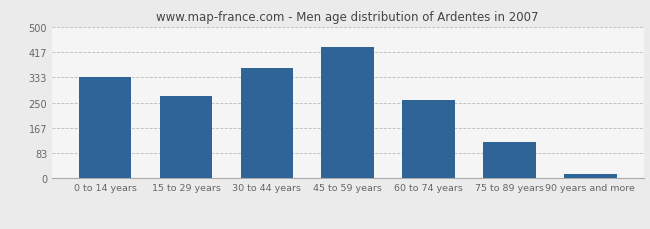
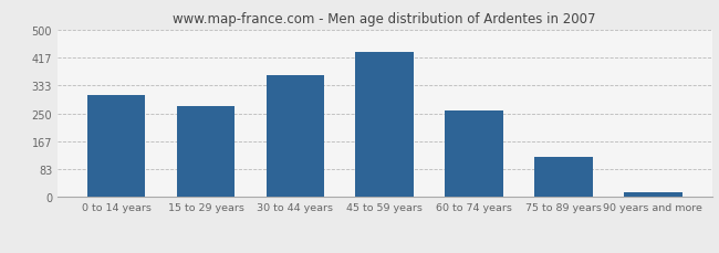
0 to 14 years: 335 -> 305
